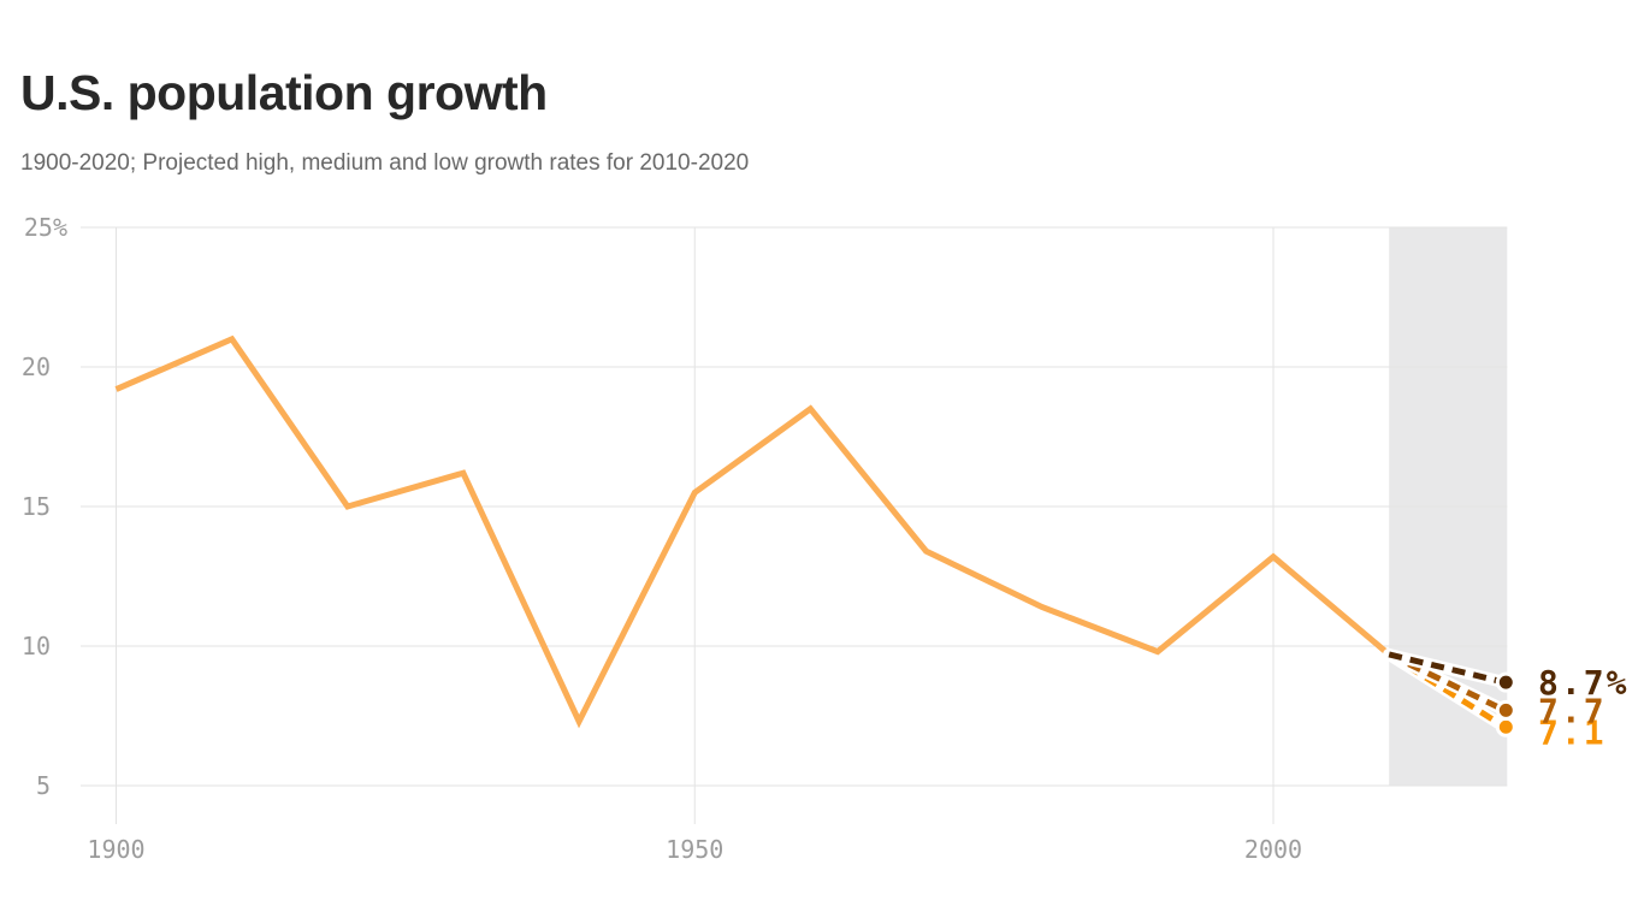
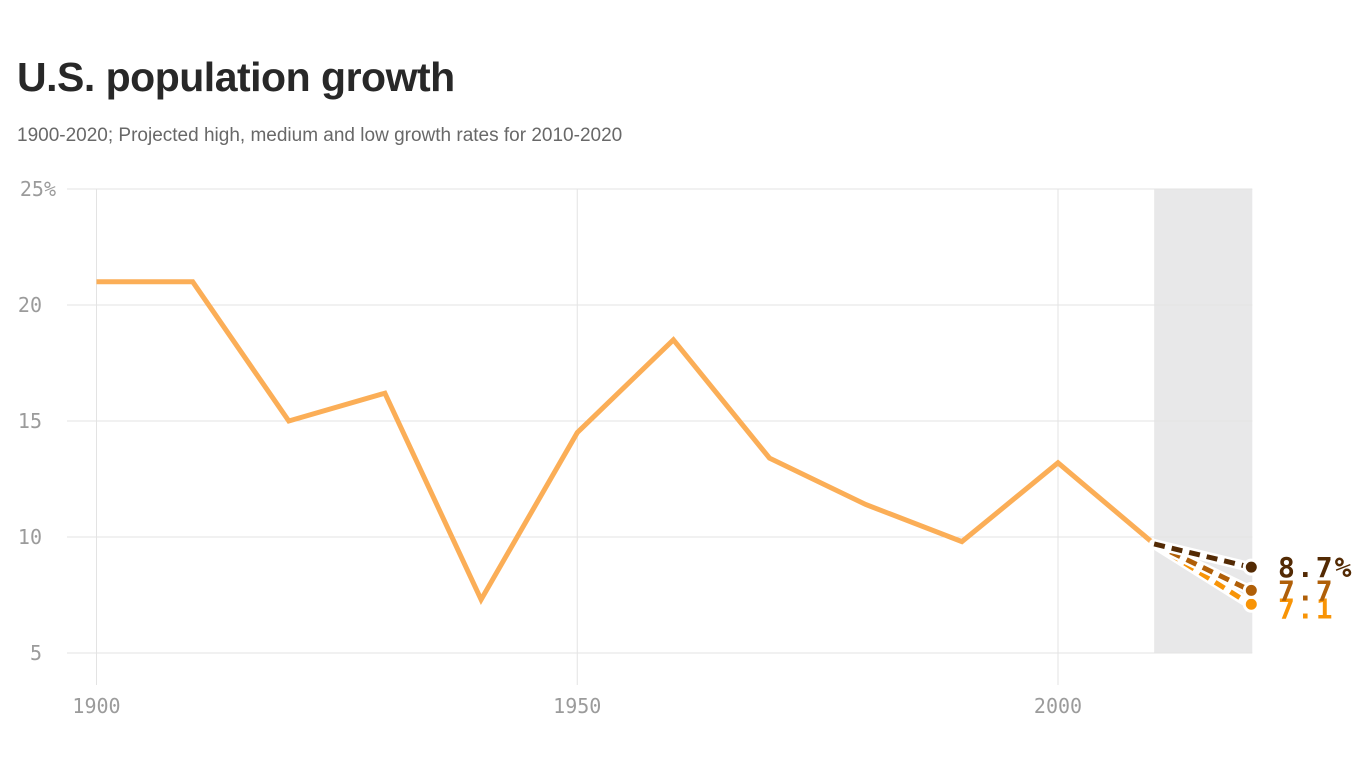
1900: 19.2% -> 21.0%
1950: 15.5% -> 14.5%
